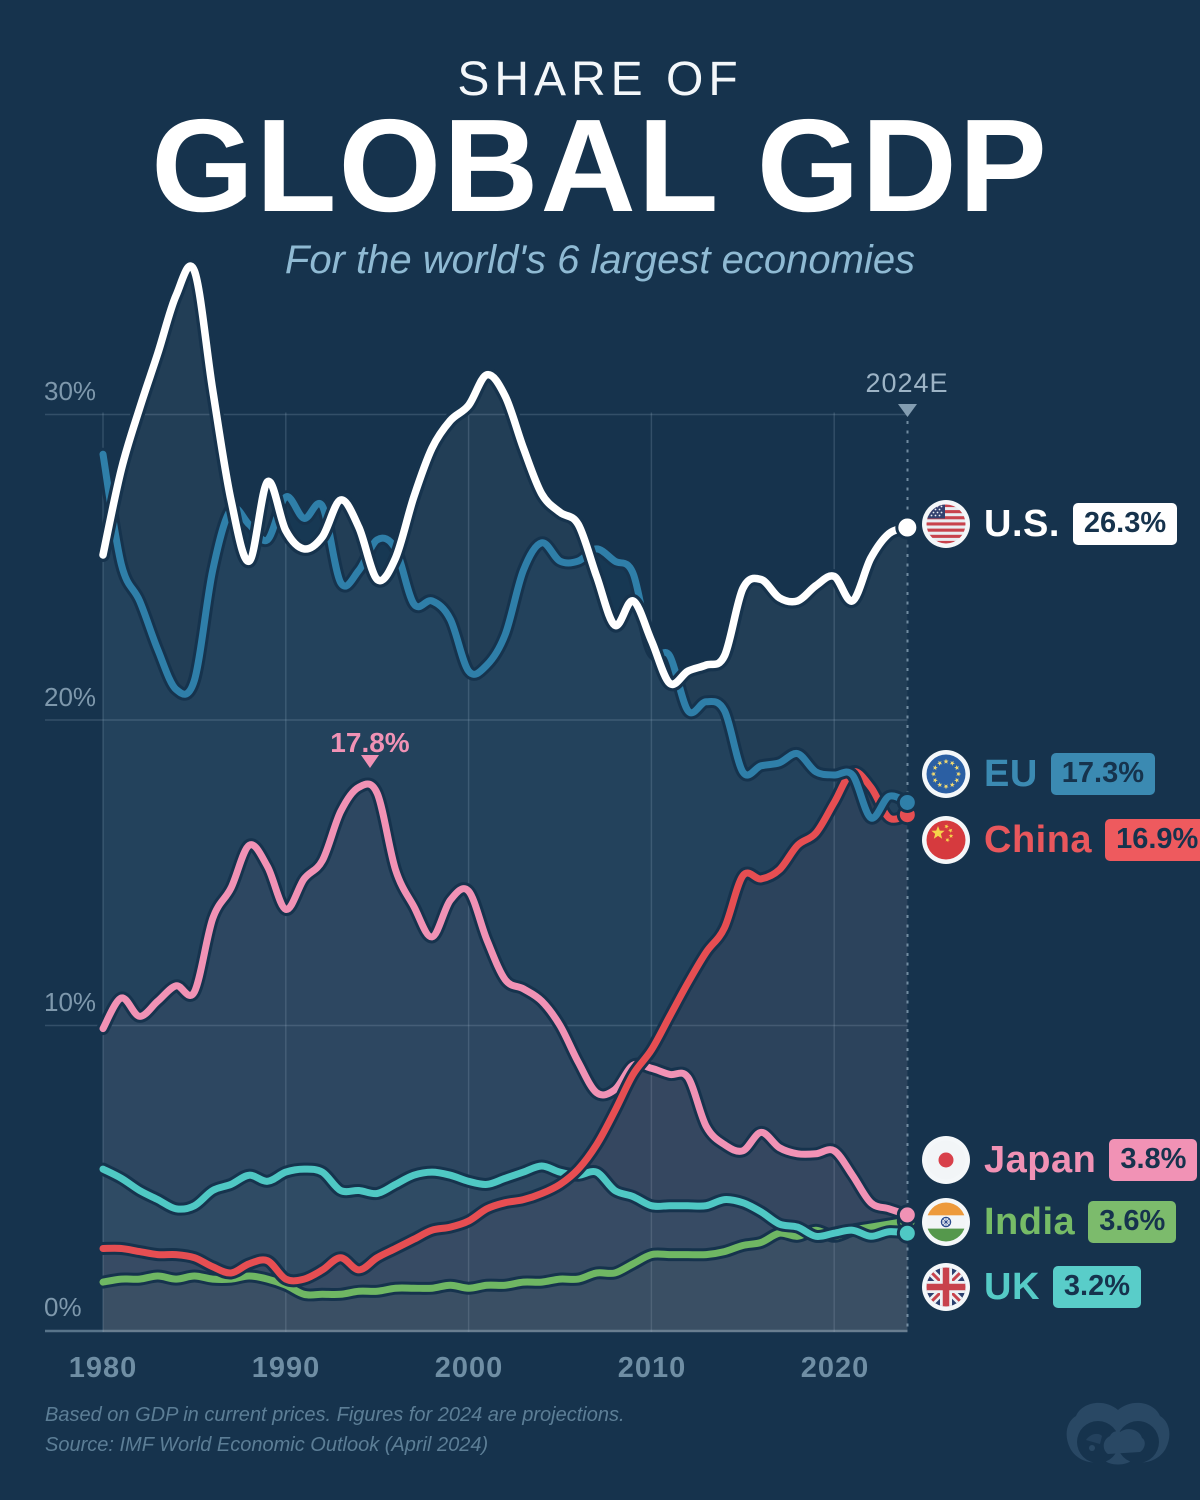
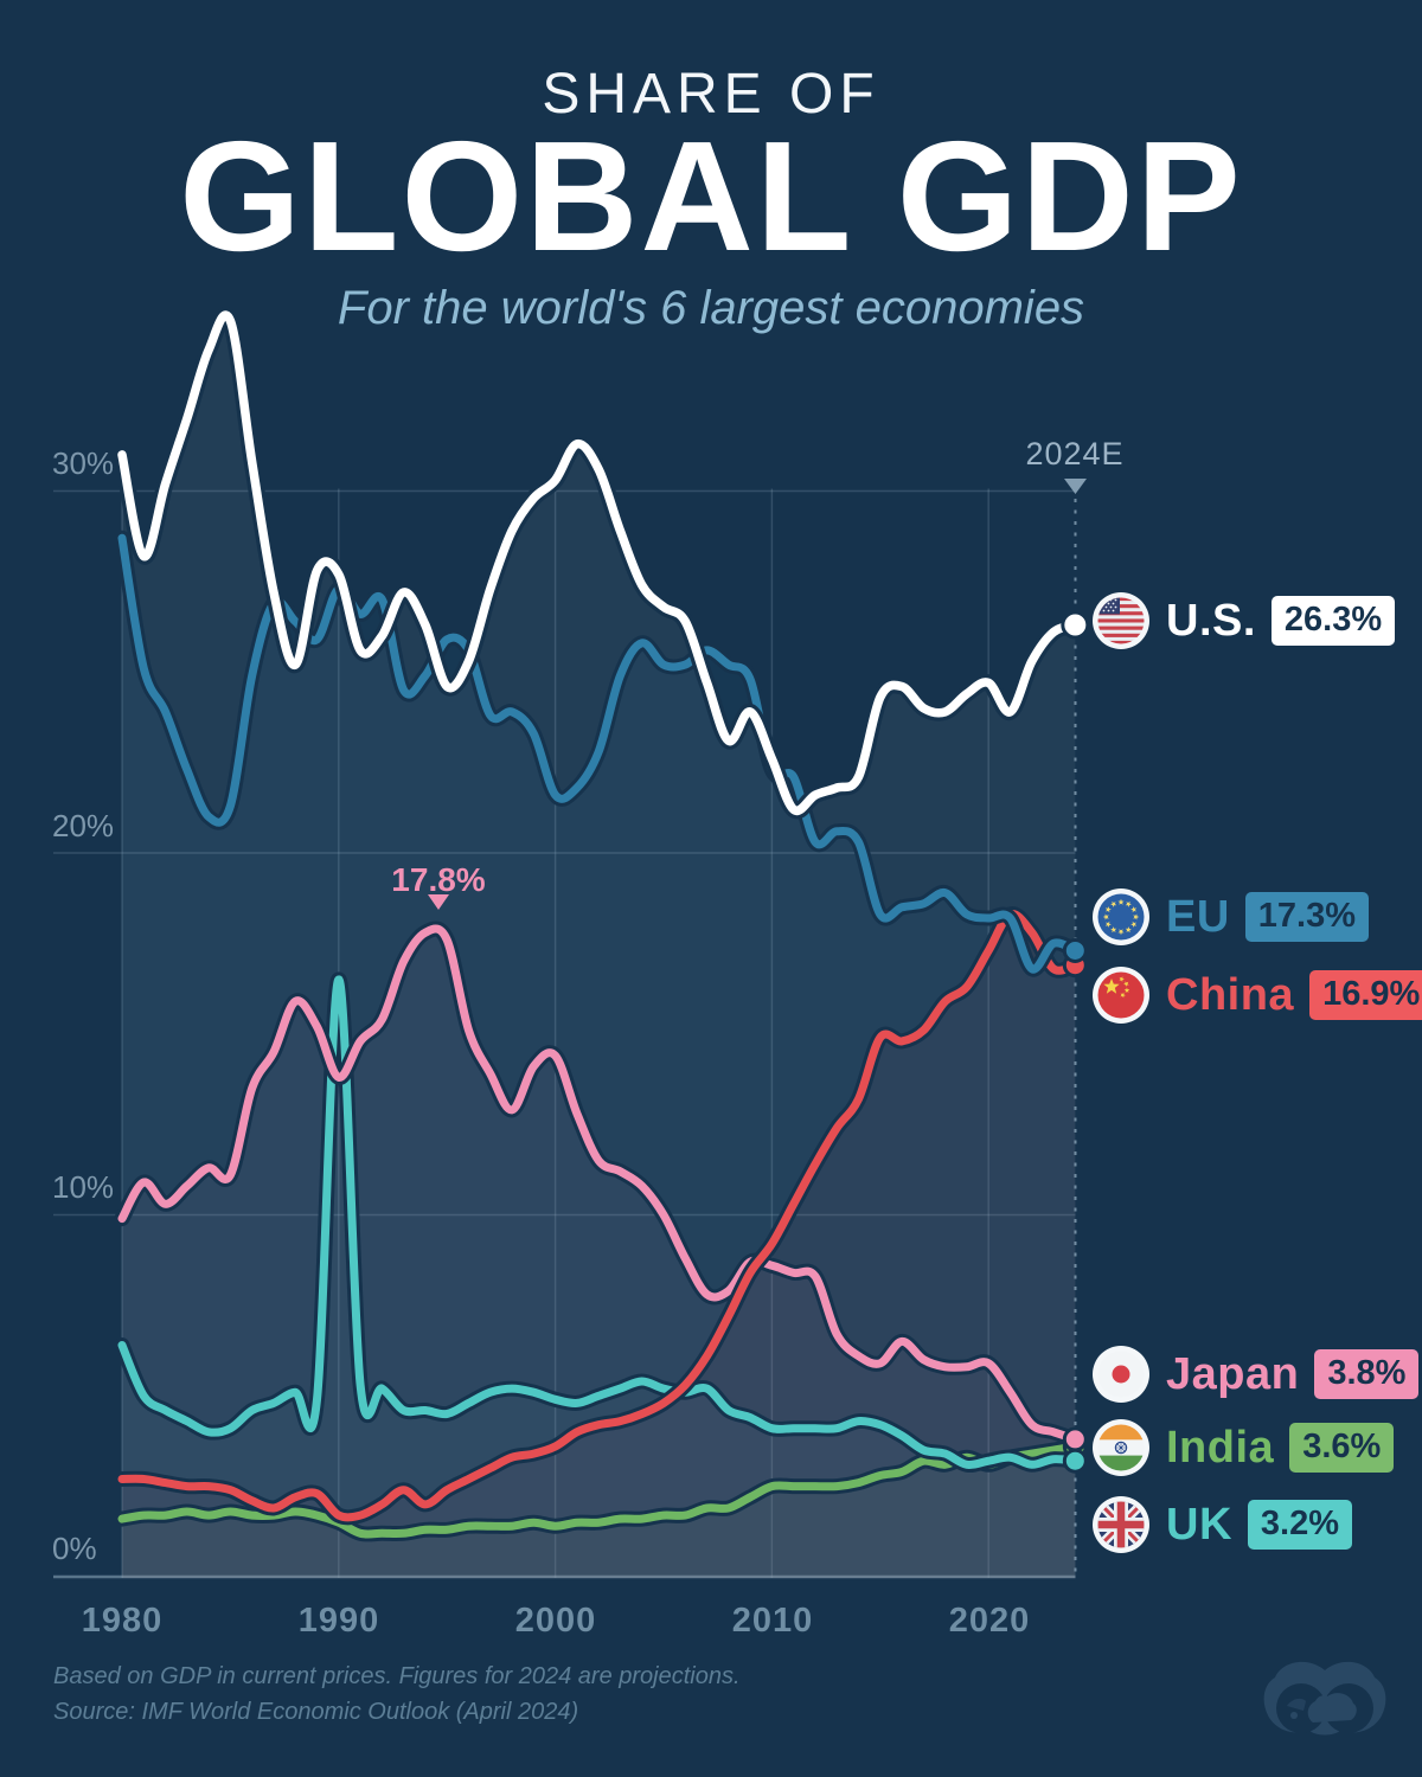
UK/1980: 5.3% -> 6.4%
U.S./1980: 25.4% -> 31.0%
UK/1990: 5.2% -> 16.5%
U.S./1990: 26.2% -> 27.7%
